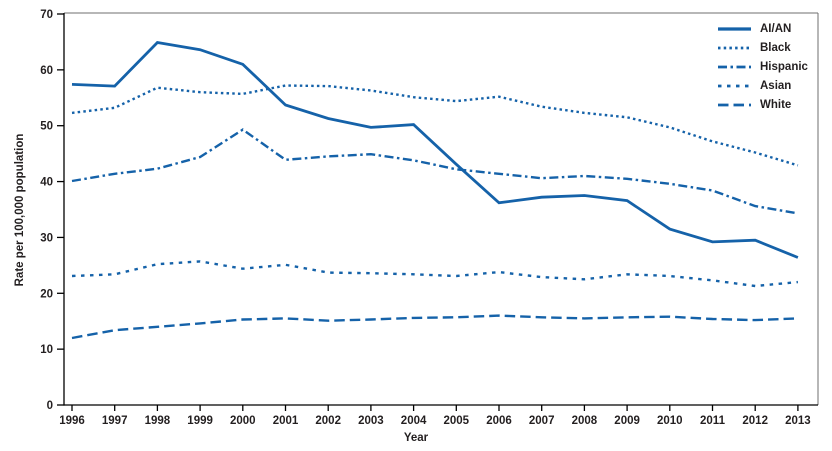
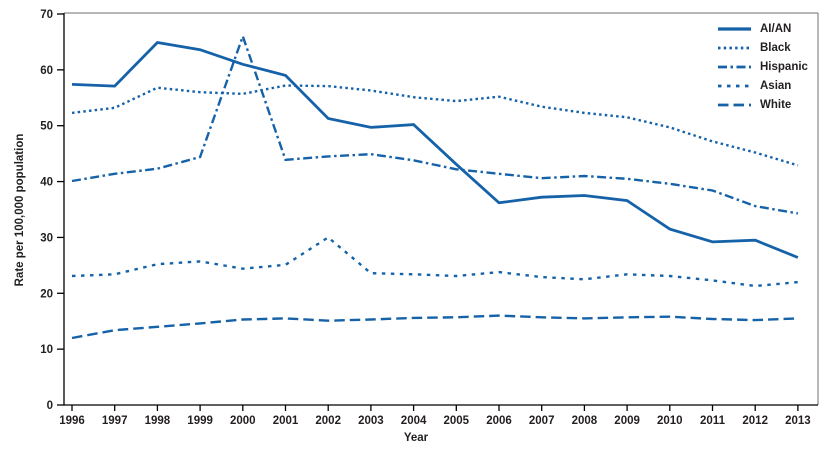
Hispanic/2000: 49 -> 66
AI/AN/2001: 54 -> 59
Asian/2002: 24 -> 30
